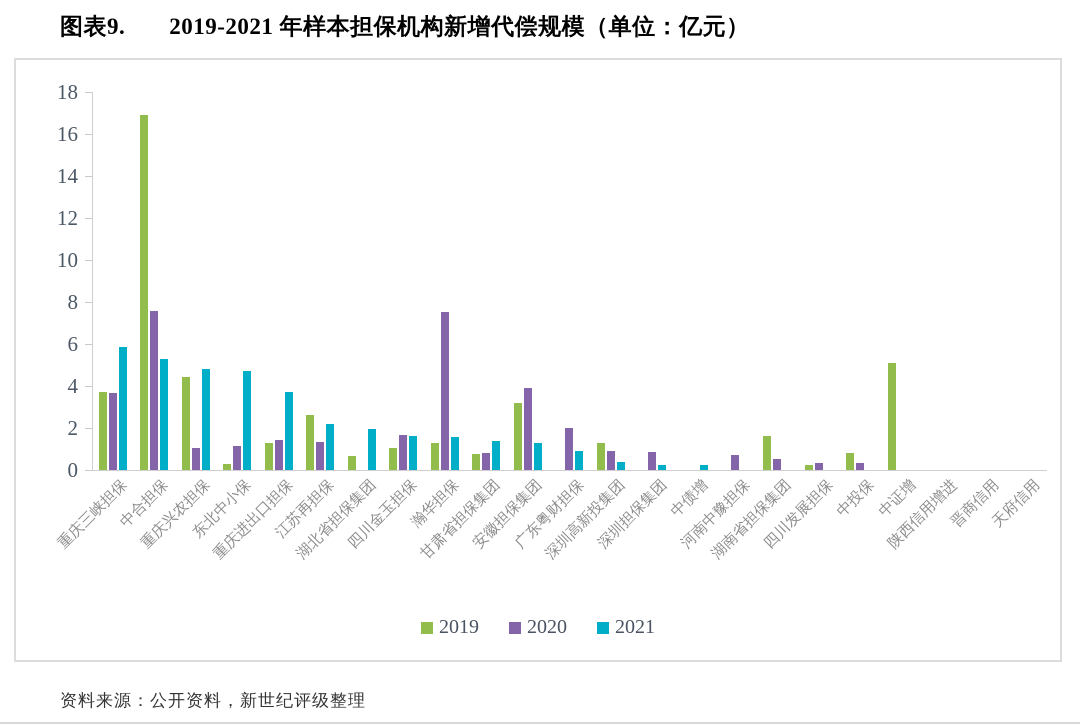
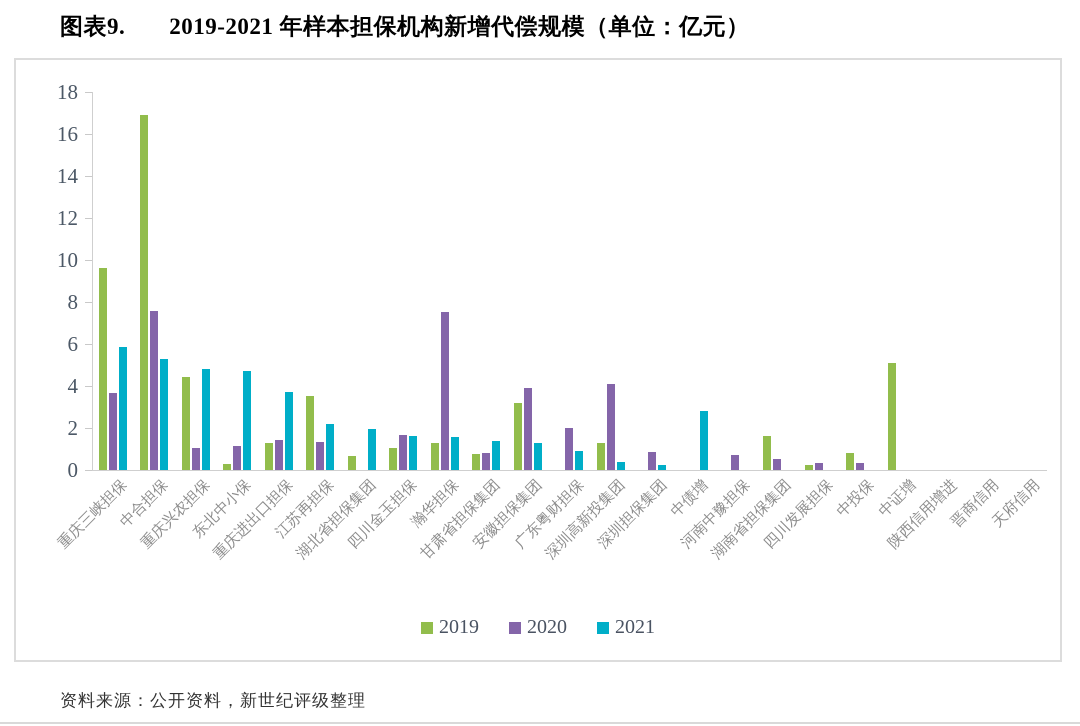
2019/重庆三峡担保: 3.7 -> 9.6
2019/江苏再担保: 2.6 -> 3.5
2020/深圳高新投集团: 0.9 -> 4.1
2021/中债增: 0.2 -> 2.8
